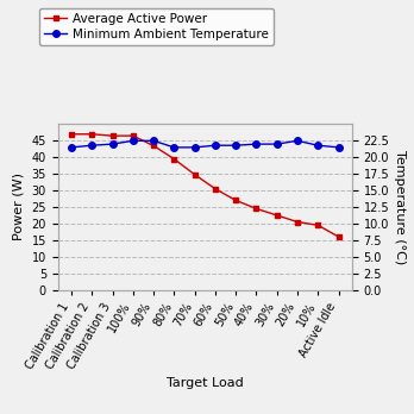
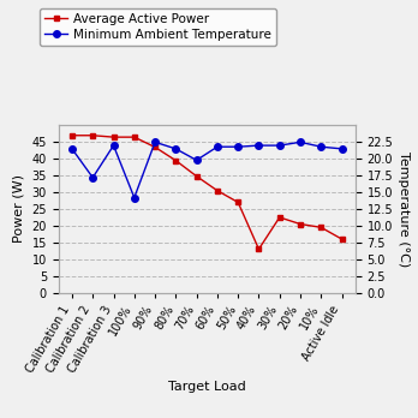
Minimum Ambient Temperature/Calibration 2: 21.8 -> 17.2
Minimum Ambient Temperature/100%: 22.5 -> 14.2
Minimum Ambient Temperature/70%: 21.5 -> 19.8
Average Active Power/40%: 24.5 -> 13.0
